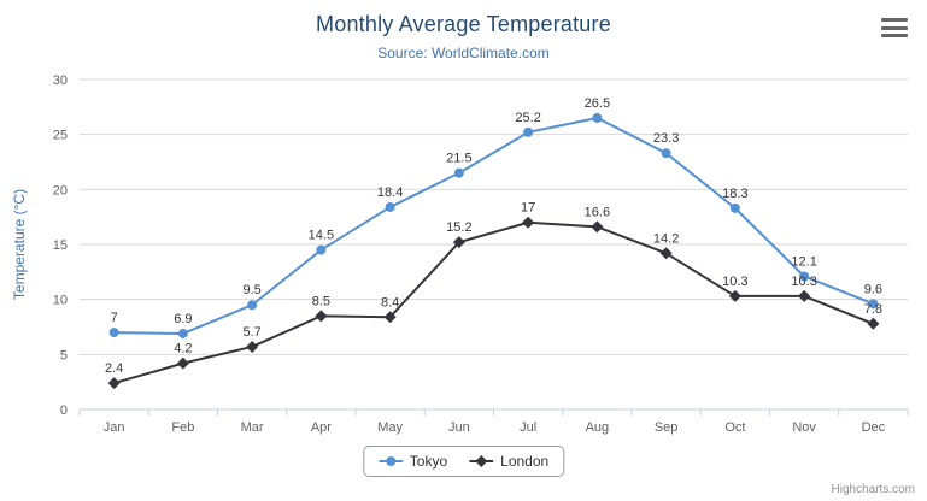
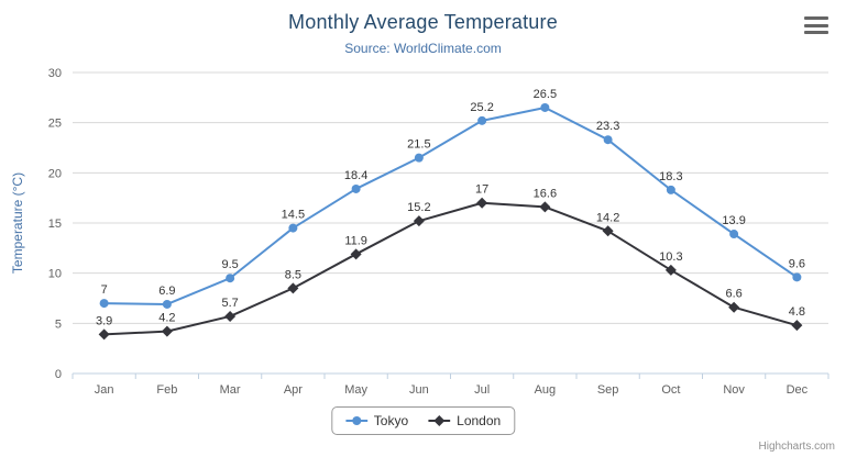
London/Jan: 2.4 -> 3.9
London/May: 8.4 -> 11.9
Tokyo/Nov: 12.1 -> 13.9
London/Nov: 10.3 -> 6.6
London/Dec: 7.8 -> 4.8
